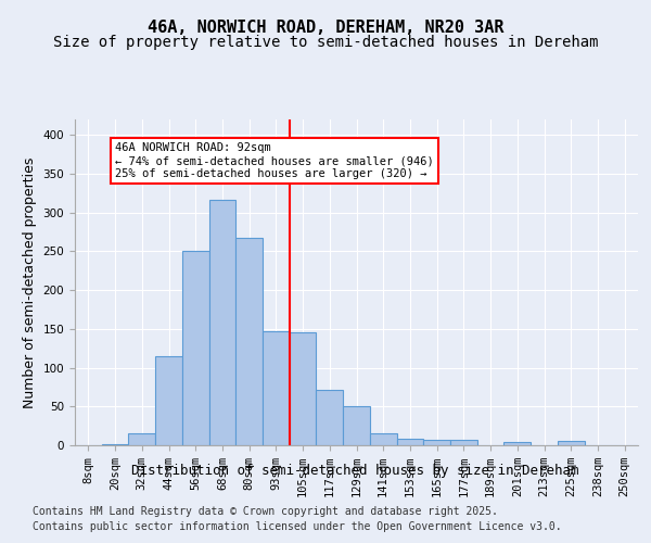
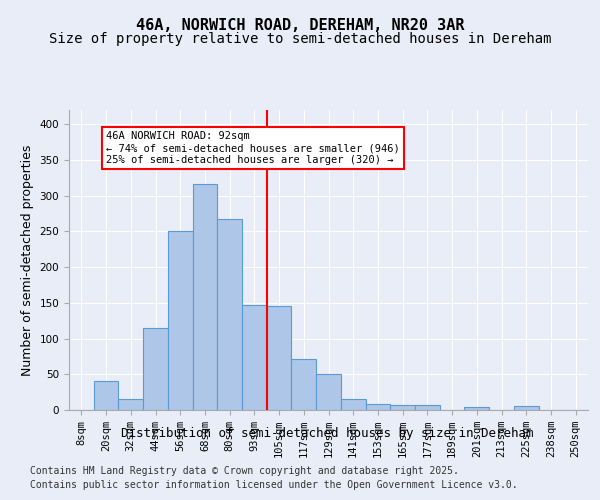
20sqm: 2 -> 40
